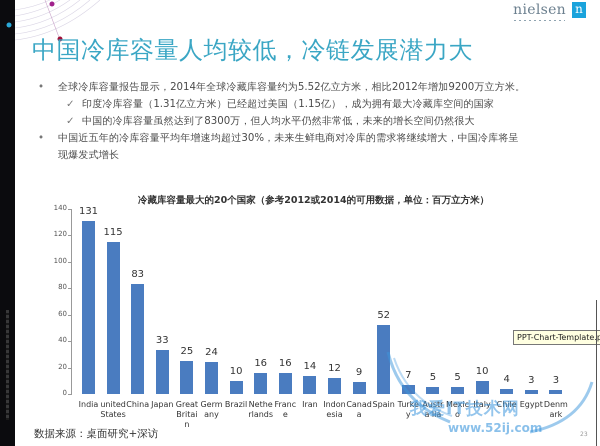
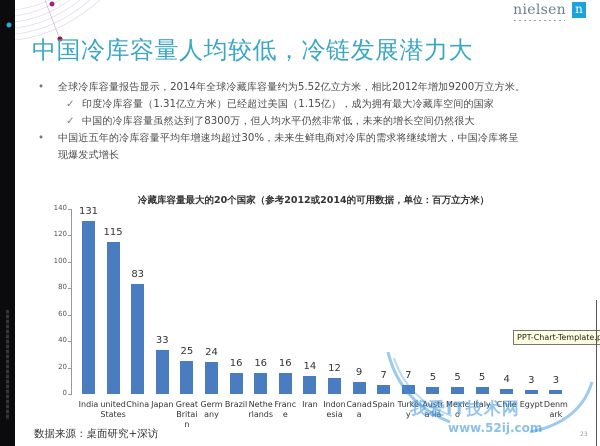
Brazil: 10 -> 16
Spain: 52 -> 7
Italy: 10 -> 5
